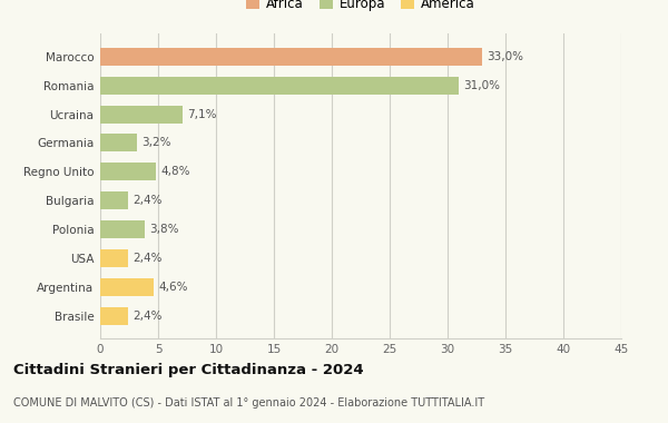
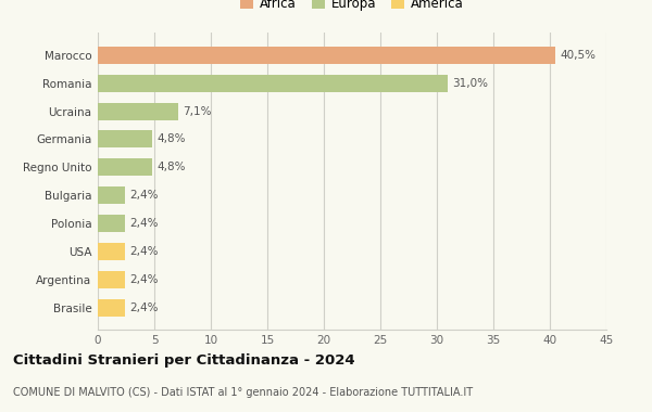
Marocco: 33,0% -> 40,5%
Germania: 3,2% -> 4,8%
Polonia: 3,8% -> 2,4%
Argentina: 4,6% -> 2,4%
